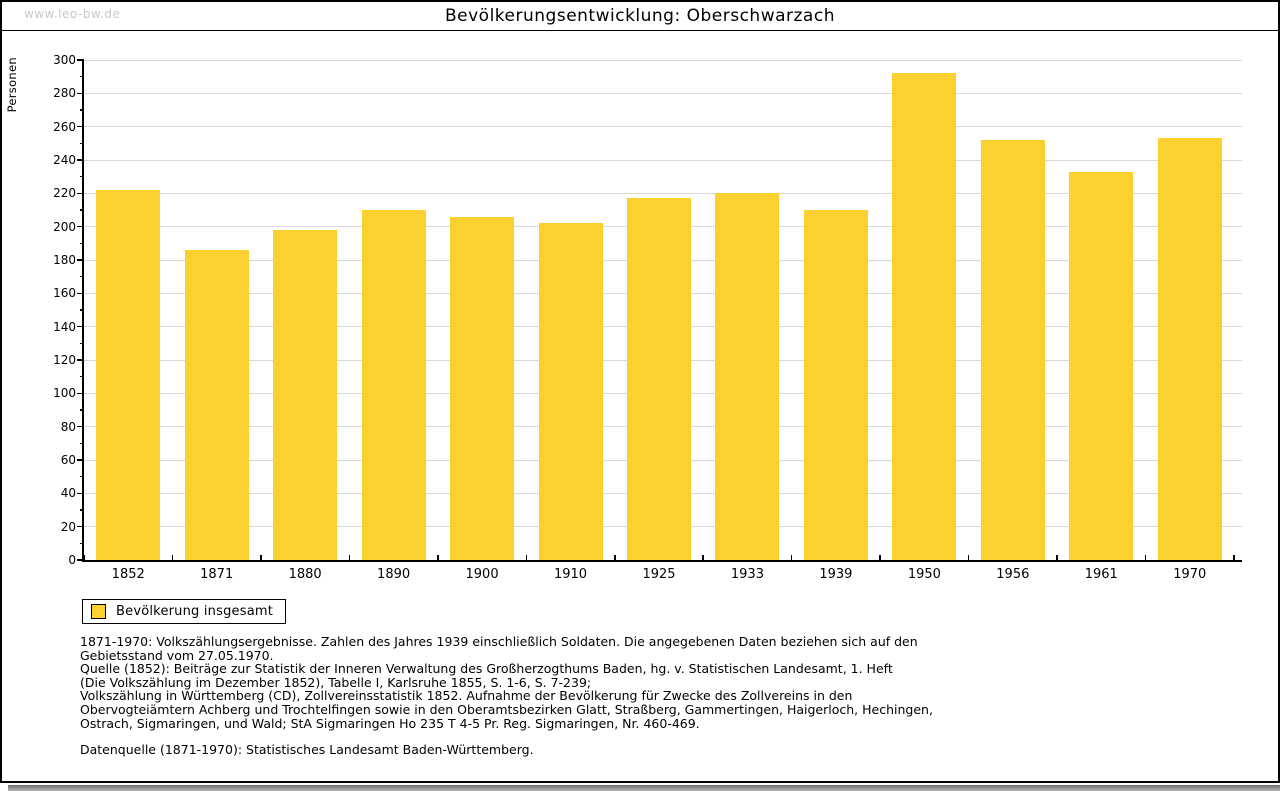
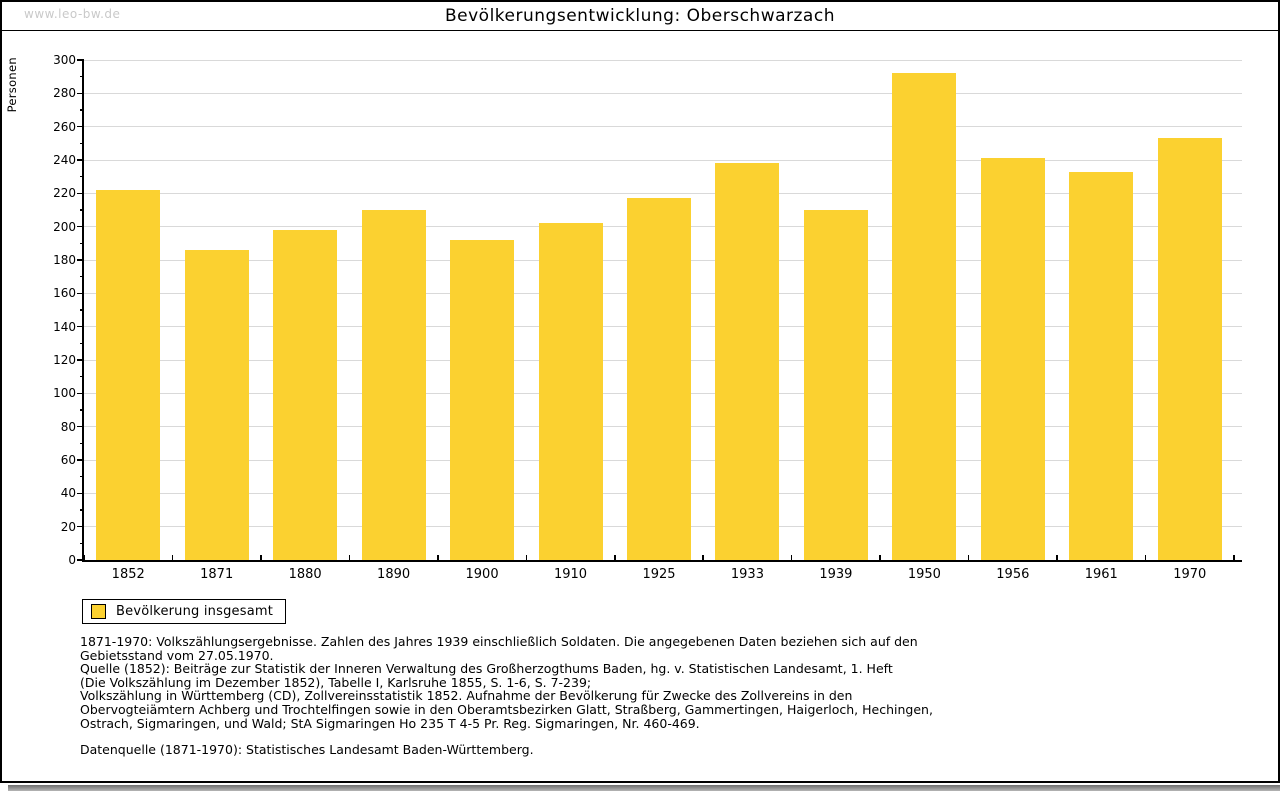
1900: 206 -> 192
1933: 220 -> 238
1956: 252 -> 241
